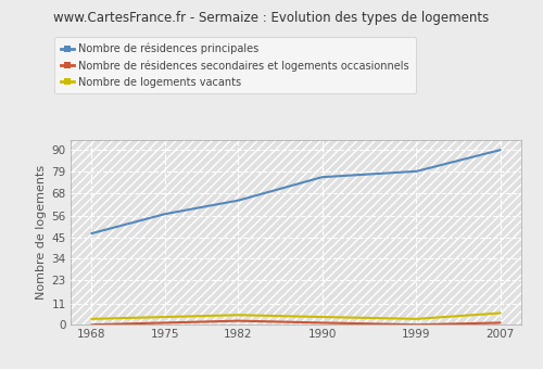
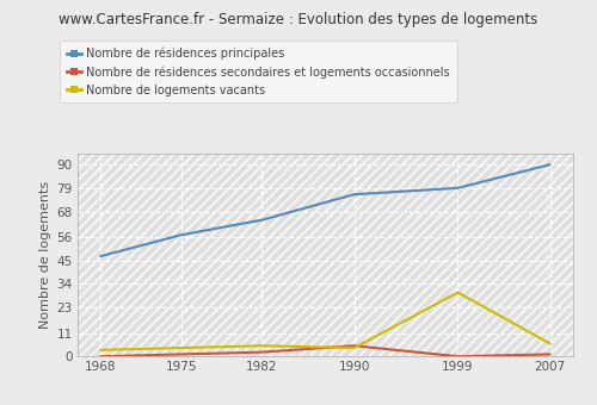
Nombre de résidences secondaires et logements occasionnels/1990: 1 -> 5
Nombre de logements vacants/1999: 3 -> 30
